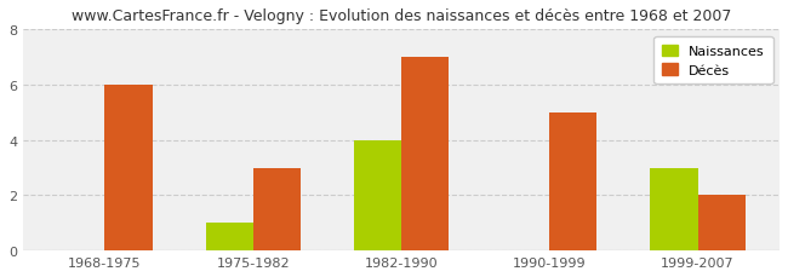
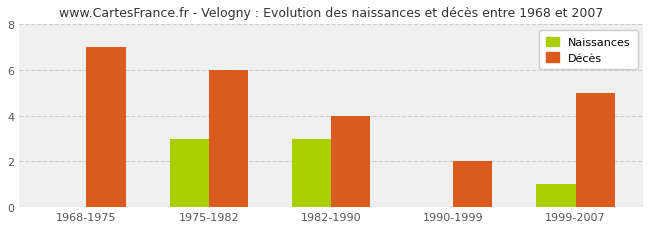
Décès/1968-1975: 6 -> 7
Naissances/1975-1982: 1 -> 3
Décès/1975-1982: 3 -> 6
Naissances/1982-1990: 4 -> 3
Décès/1982-1990: 7 -> 4
Décès/1990-1999: 5 -> 2
Naissances/1999-2007: 3 -> 1
Décès/1999-2007: 2 -> 5
